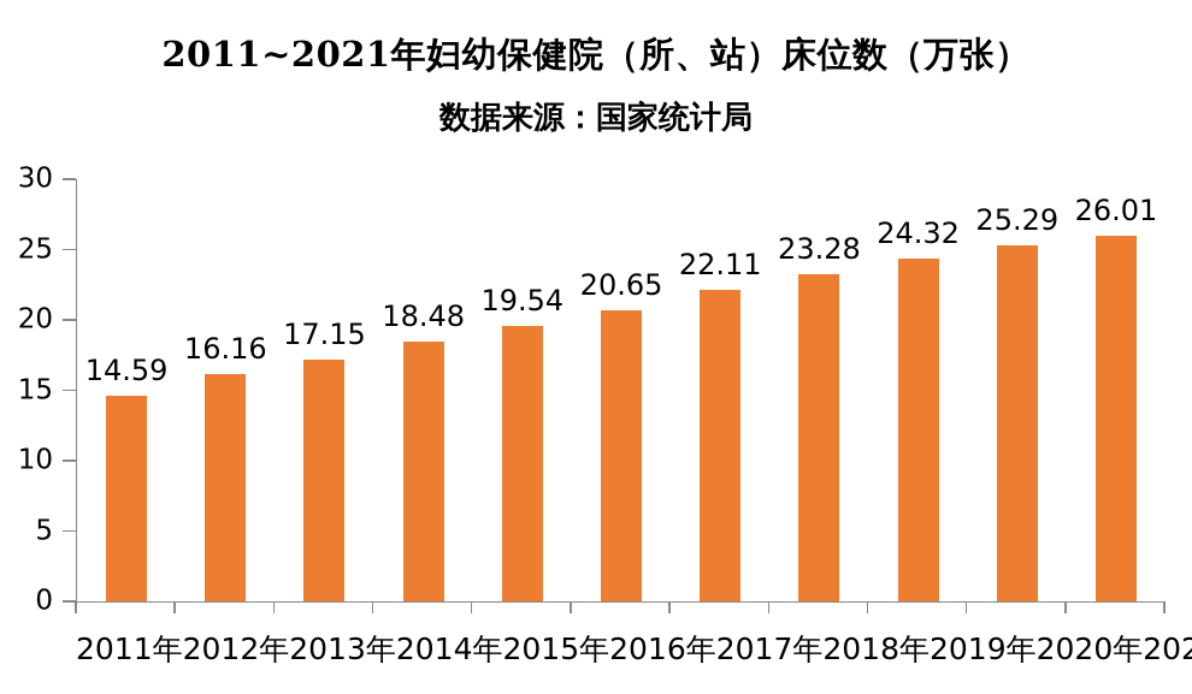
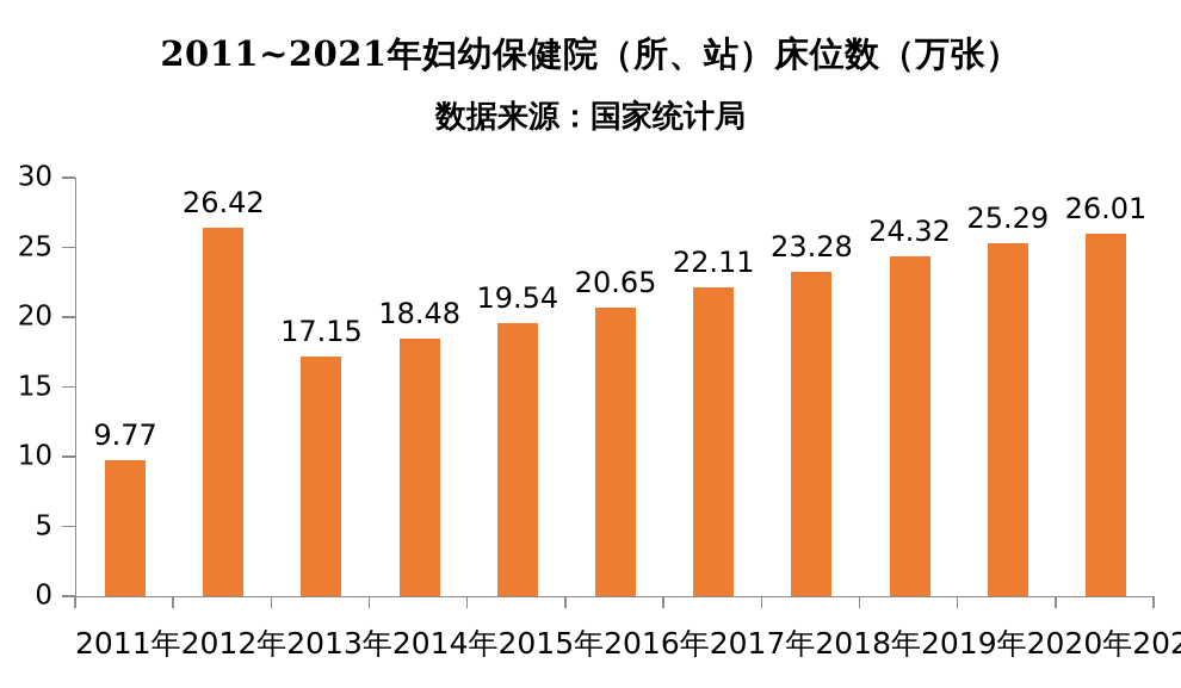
2011年: 14.59 -> 9.77
2012年: 16.16 -> 26.42
